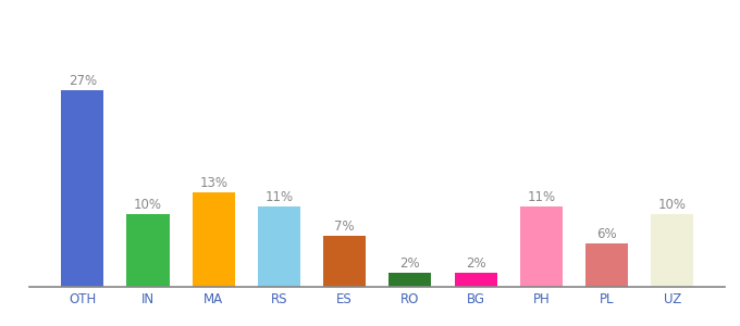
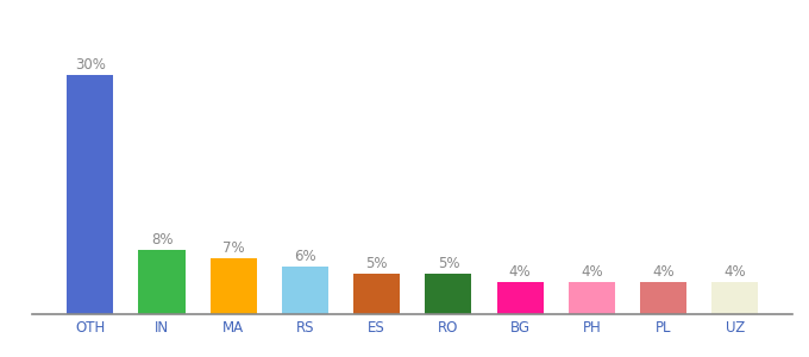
OTH: 27% -> 30%
IN: 10% -> 8%
MA: 13% -> 7%
RS: 11% -> 6%
ES: 7% -> 5%
RO: 2% -> 5%
BG: 2% -> 4%
PH: 11% -> 4%
PL: 6% -> 4%
UZ: 10% -> 4%
